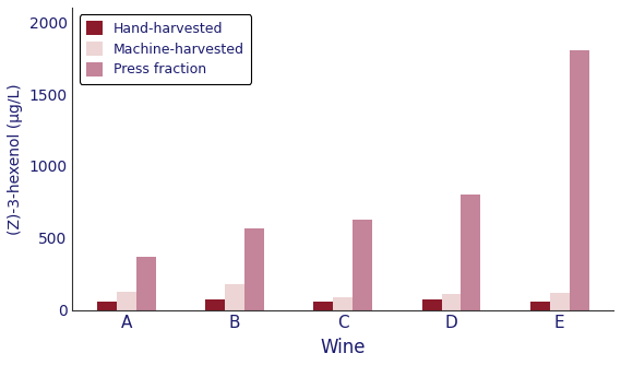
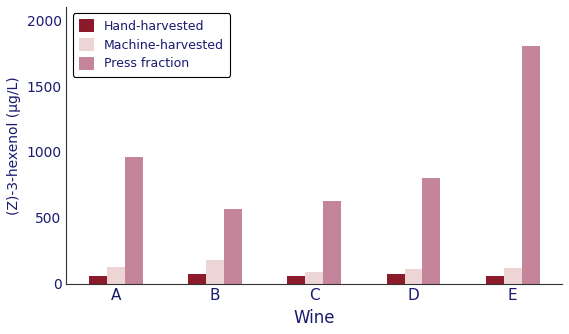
Press fraction/A: 370 -> 960
